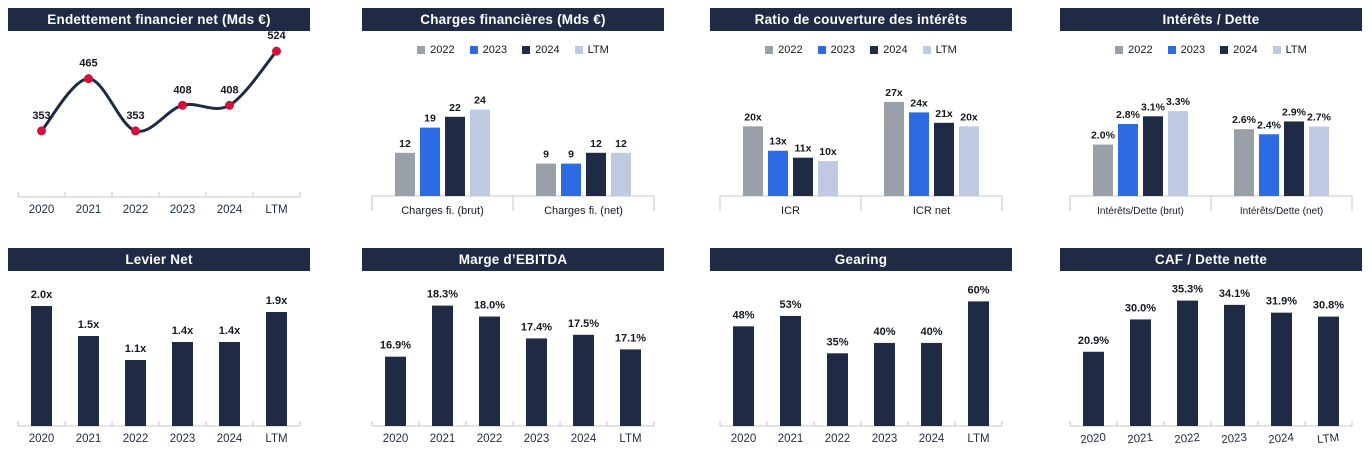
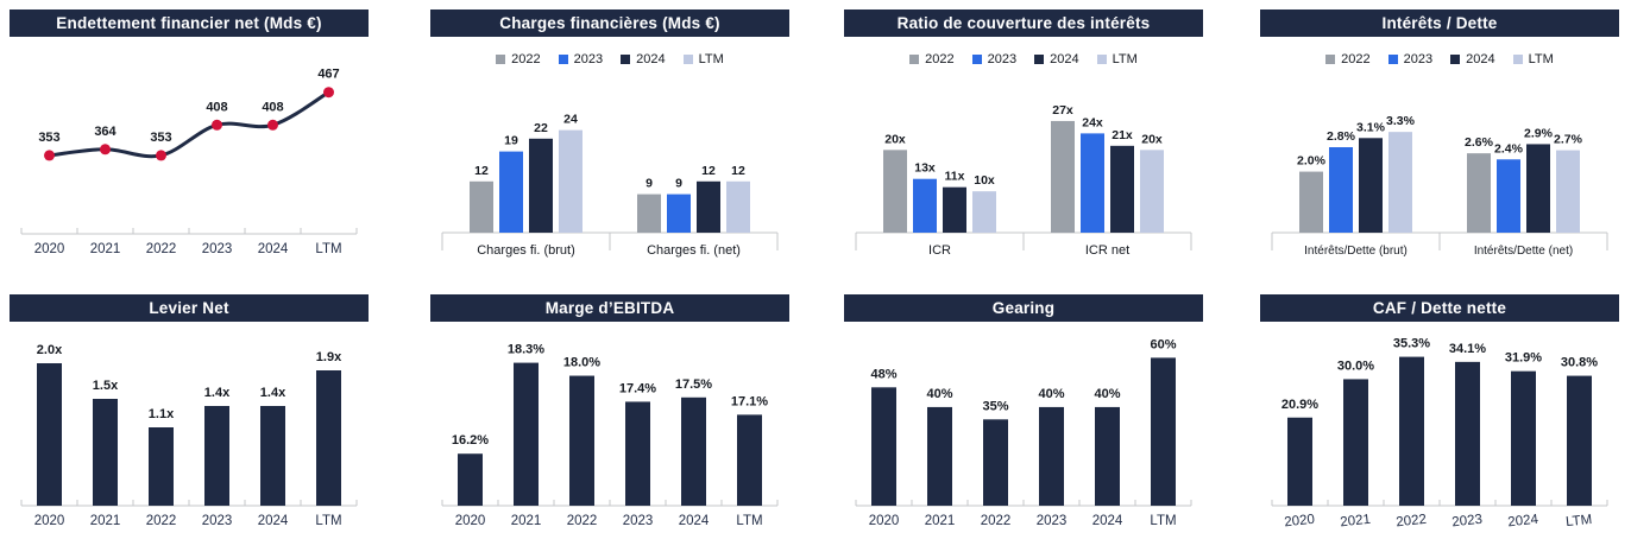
Endettement financier net (Mds €)/2021: 465 -> 364
Endettement financier net (Mds €)/LTM: 524 -> 467
Marge d’EBITDA/2020: 16.9% -> 16.2%
Gearing/2021: 53% -> 40%
